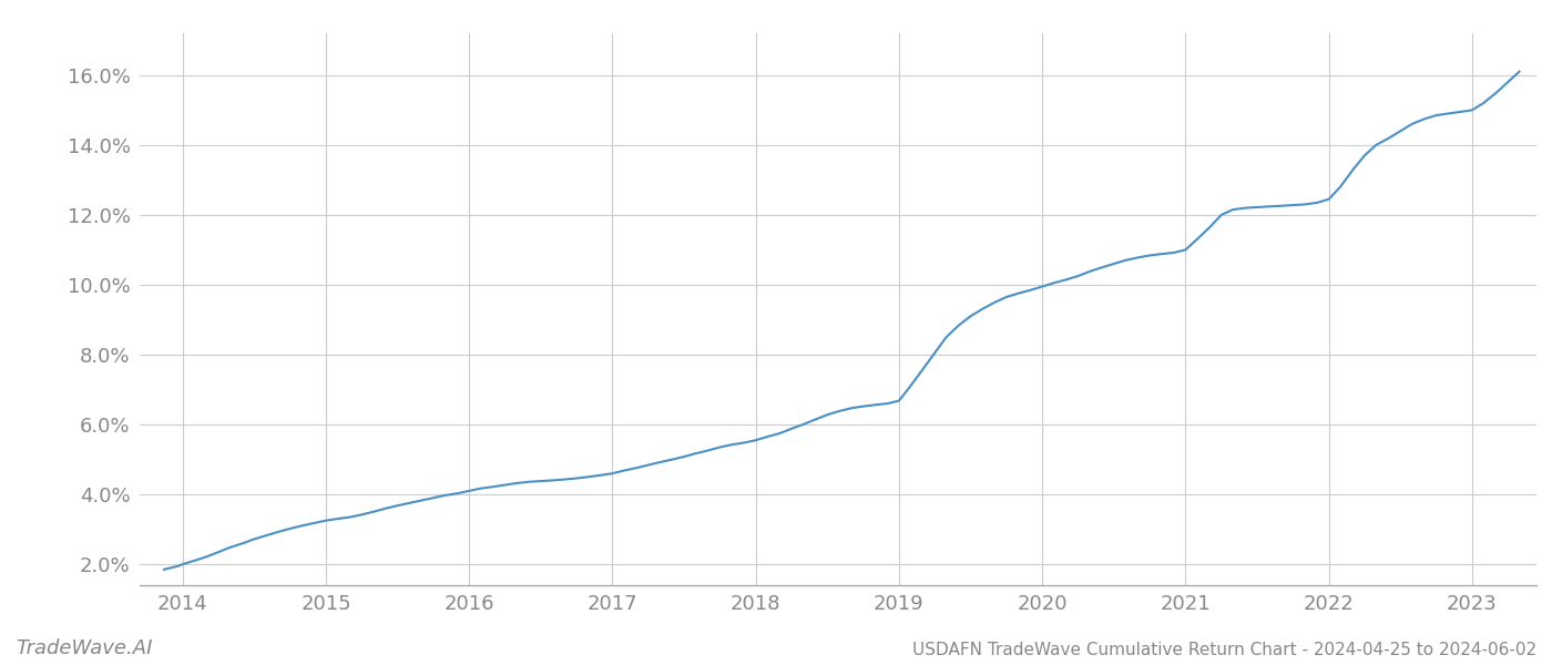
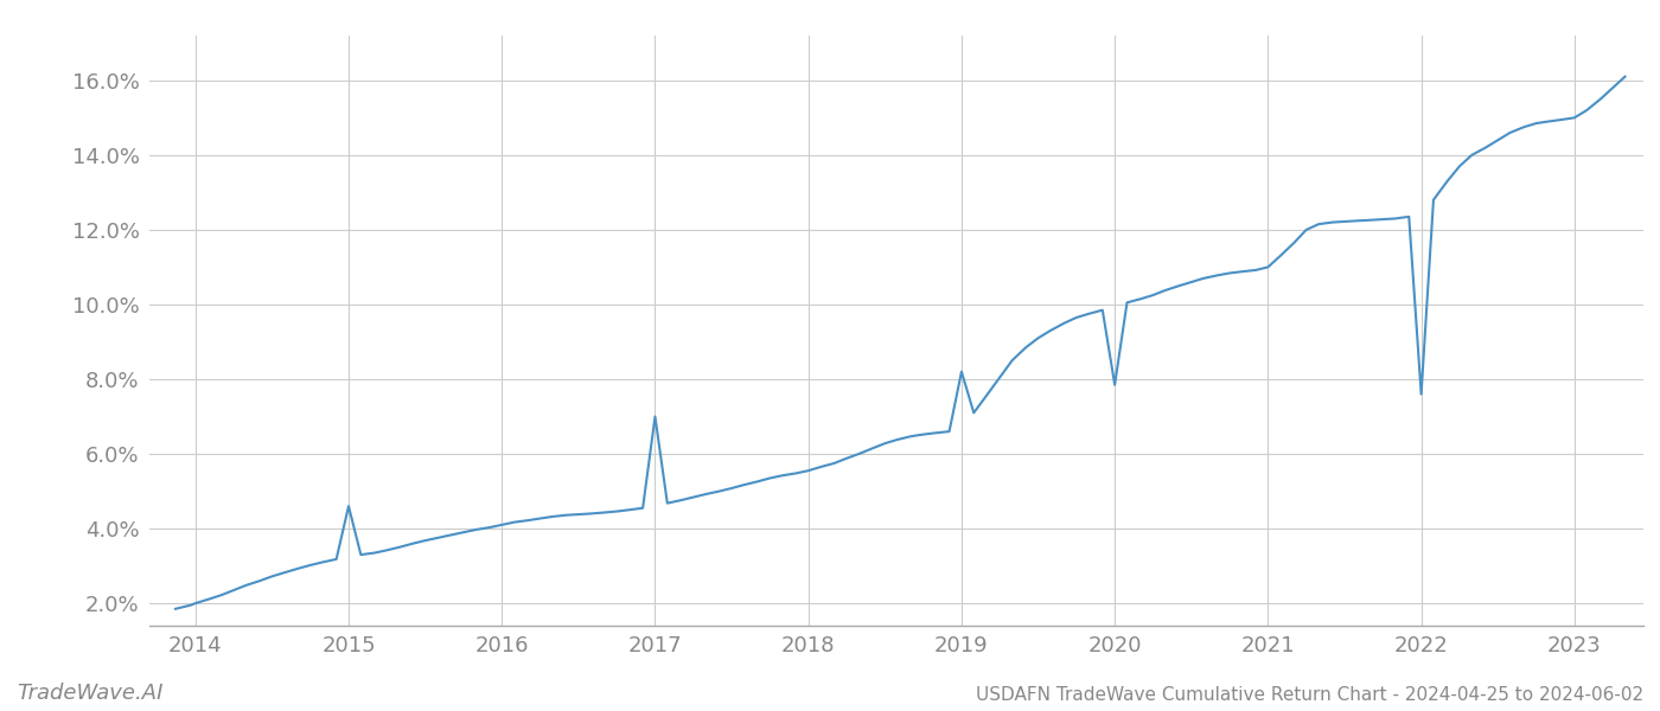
2015: 3.25% -> 4.60%
2017: 4.60% -> 7.00%
2019: 6.68% -> 8.20%
2020: 9.95% -> 7.85%
2022: 12.45% -> 7.60%
